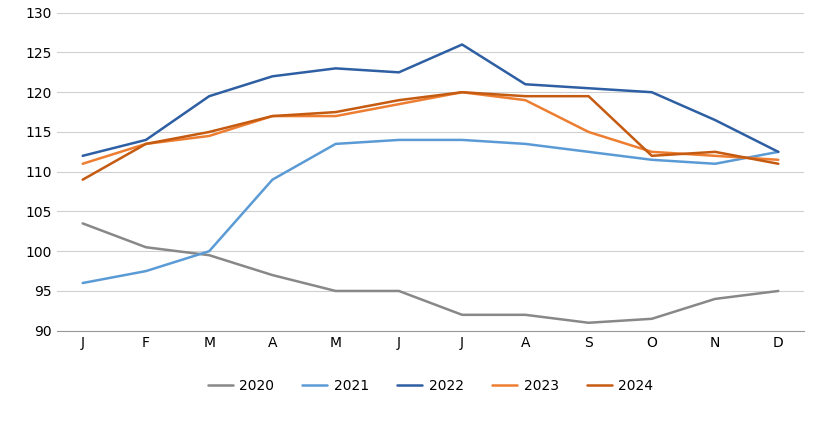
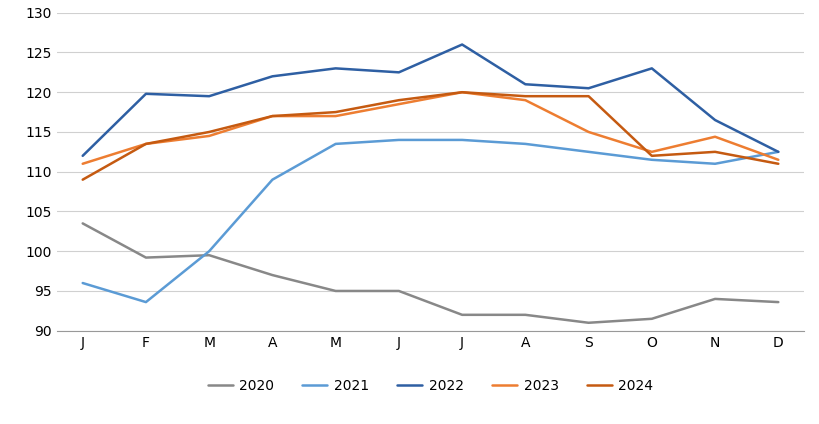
2020/F: 100.5 -> 99.2
2021/F: 97.5 -> 93.6
2022/F: 114.0 -> 119.8
2022/O: 120.0 -> 123.0
2023/N: 112.0 -> 114.4
2020/D: 95.0 -> 93.6
